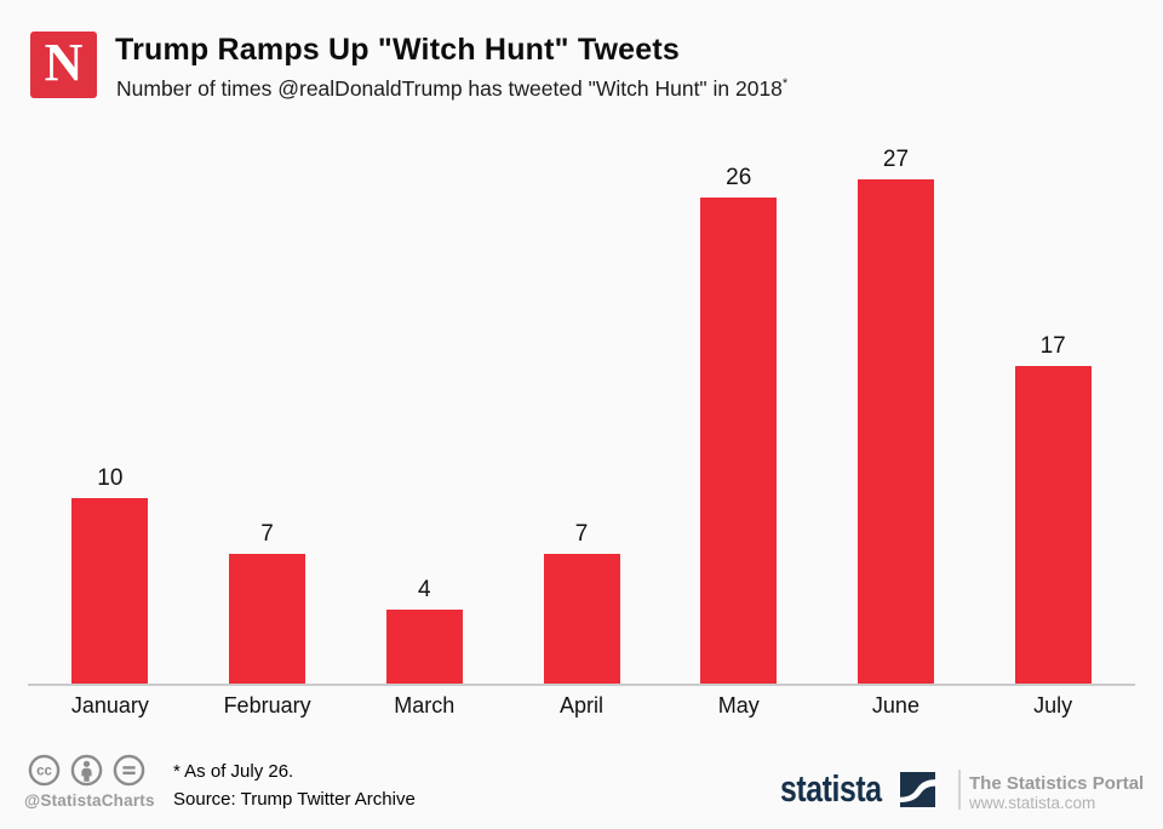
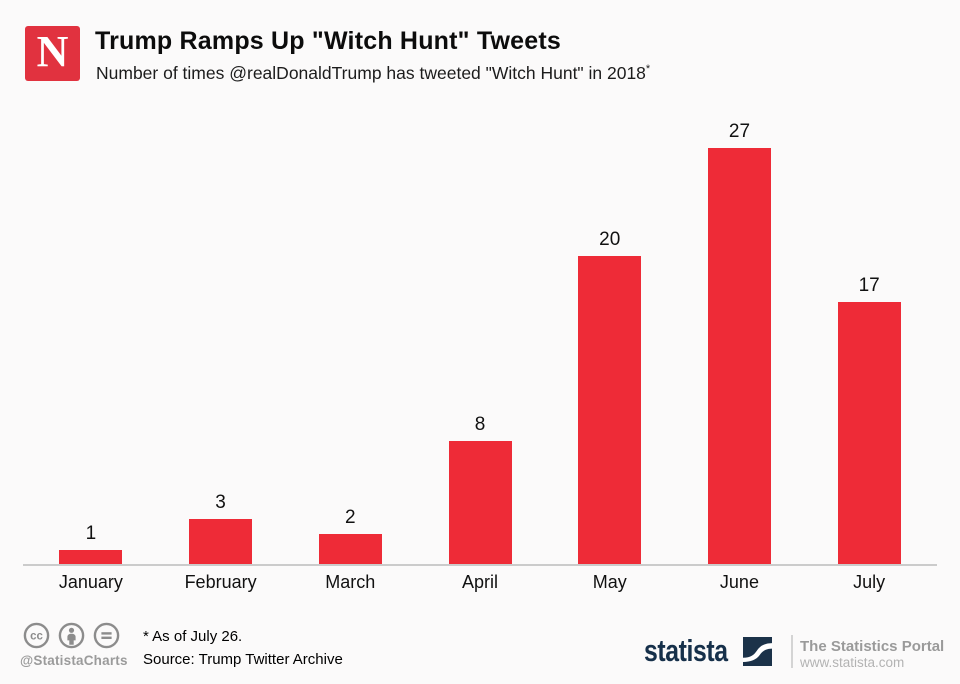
January: 10 -> 1
February: 7 -> 3
March: 4 -> 2
April: 7 -> 8
May: 26 -> 20
